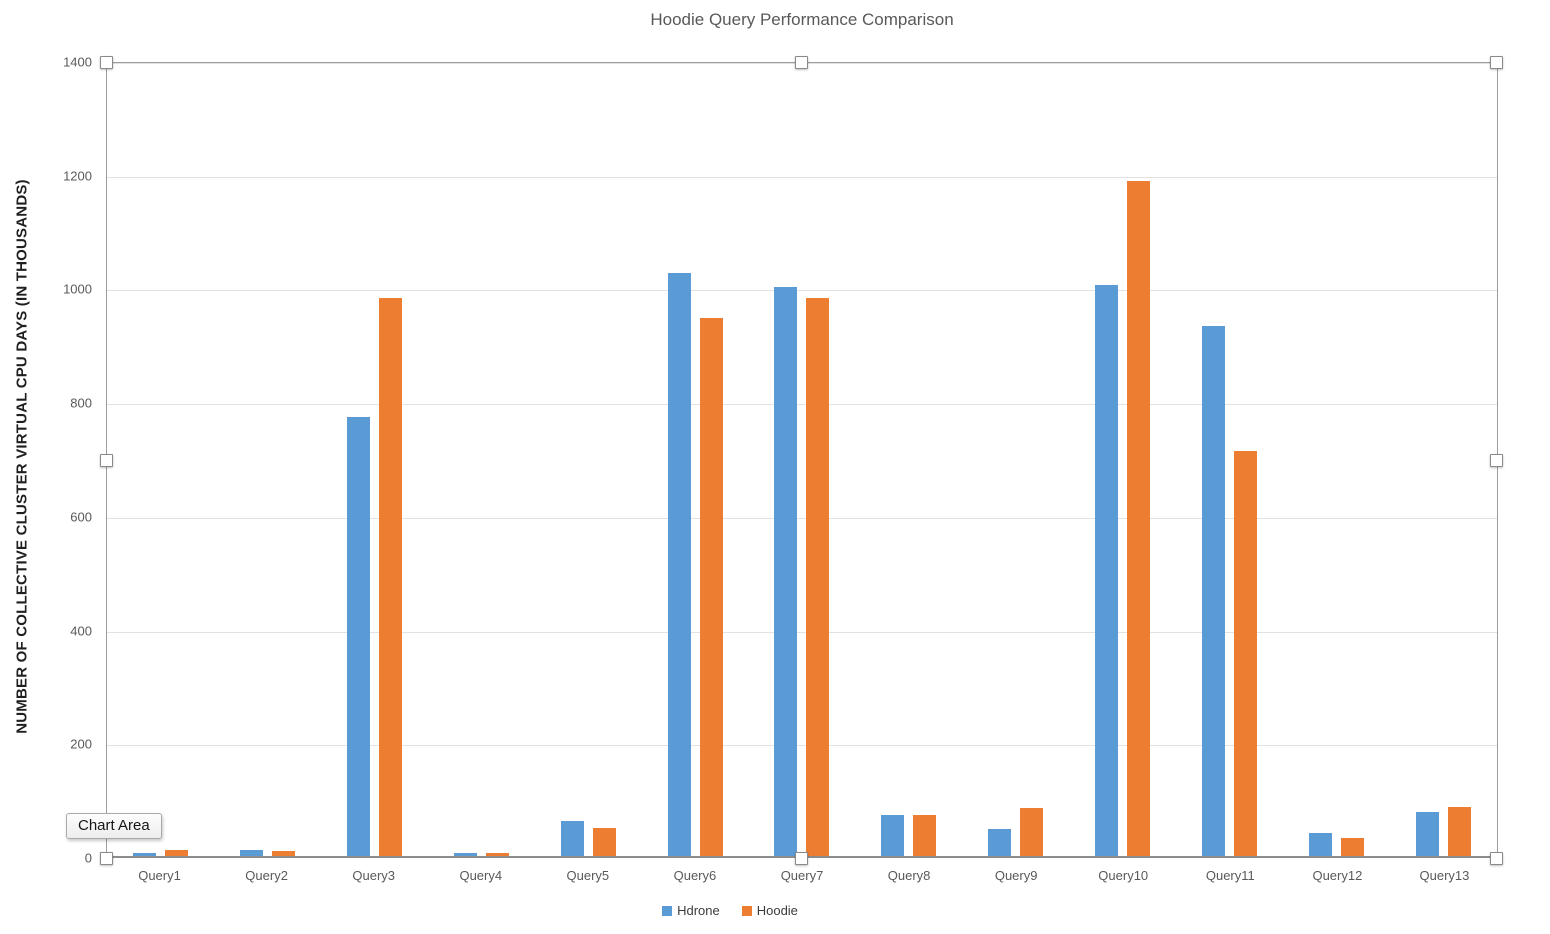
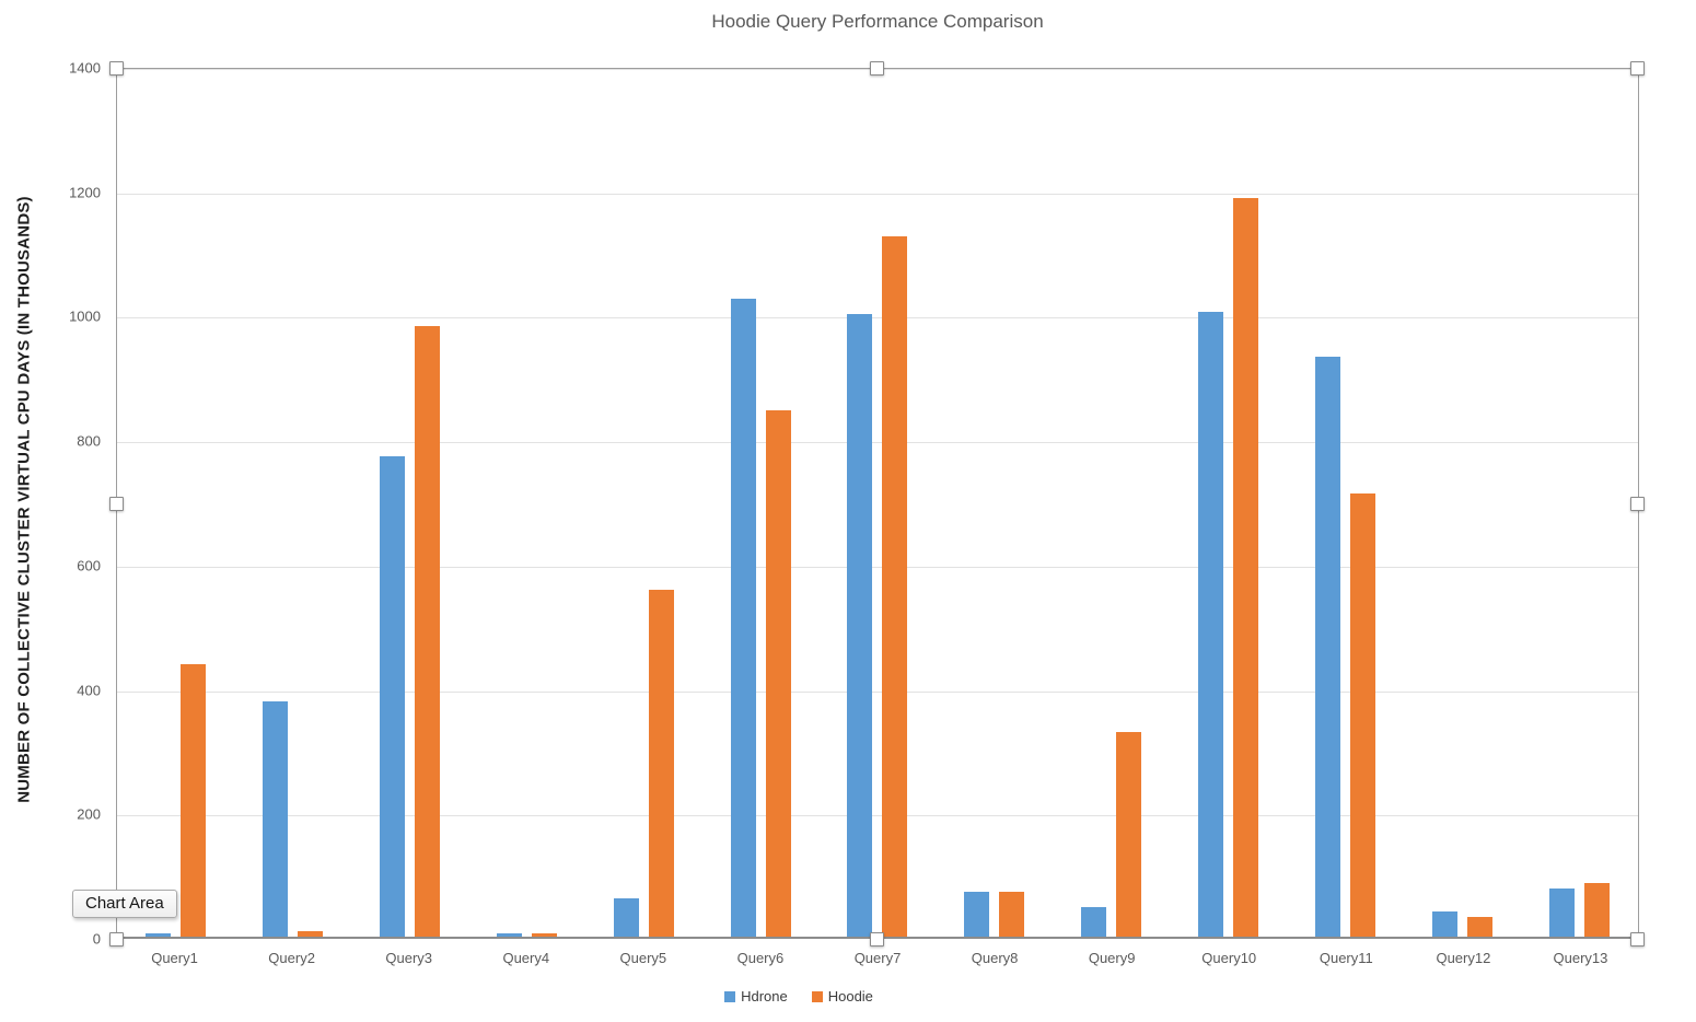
Hoodie/Query1: 10 -> 440
Hdrone/Query2: 10 -> 380
Hoodie/Query5: 50 -> 560
Hoodie/Query6: 950 -> 850
Hoodie/Query7: 980 -> 1130
Hoodie/Query9: 80 -> 330
